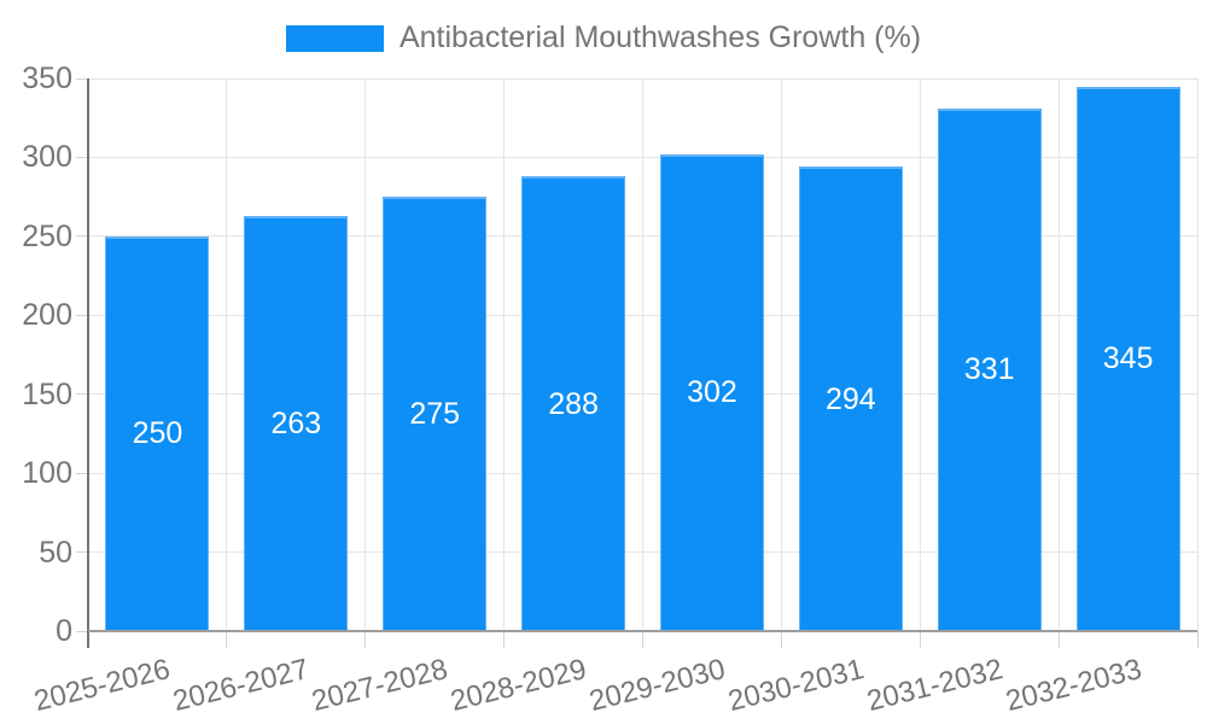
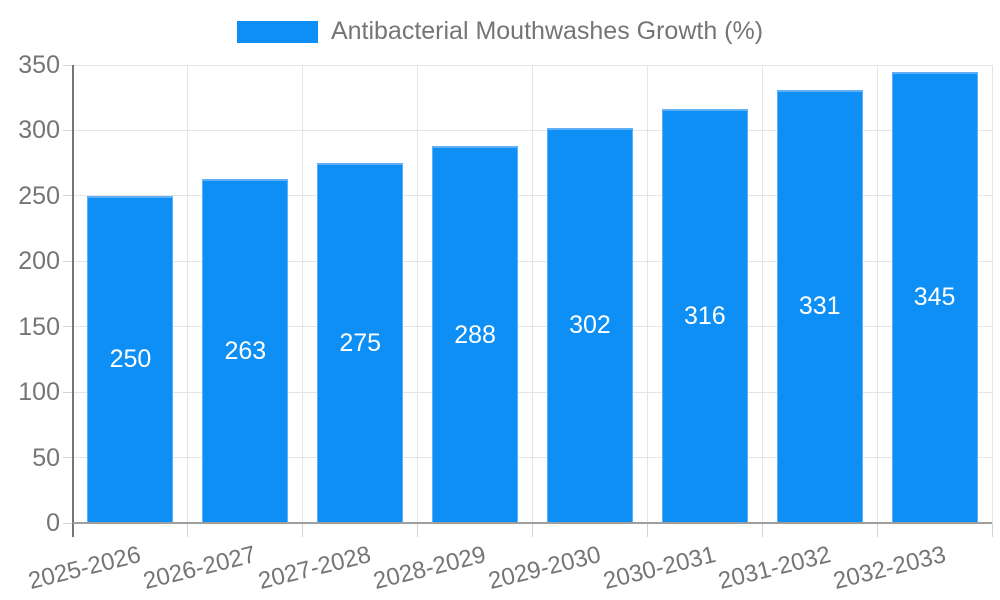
2030-2031: 294 -> 316
